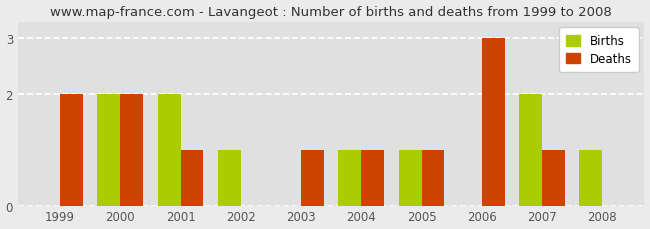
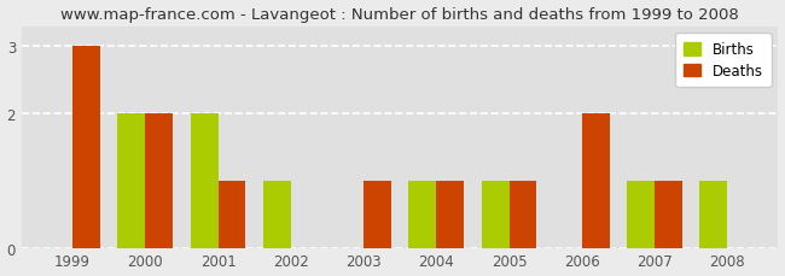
Deaths/1999: 2 -> 3
Deaths/2006: 3 -> 2
Births/2007: 2 -> 1
